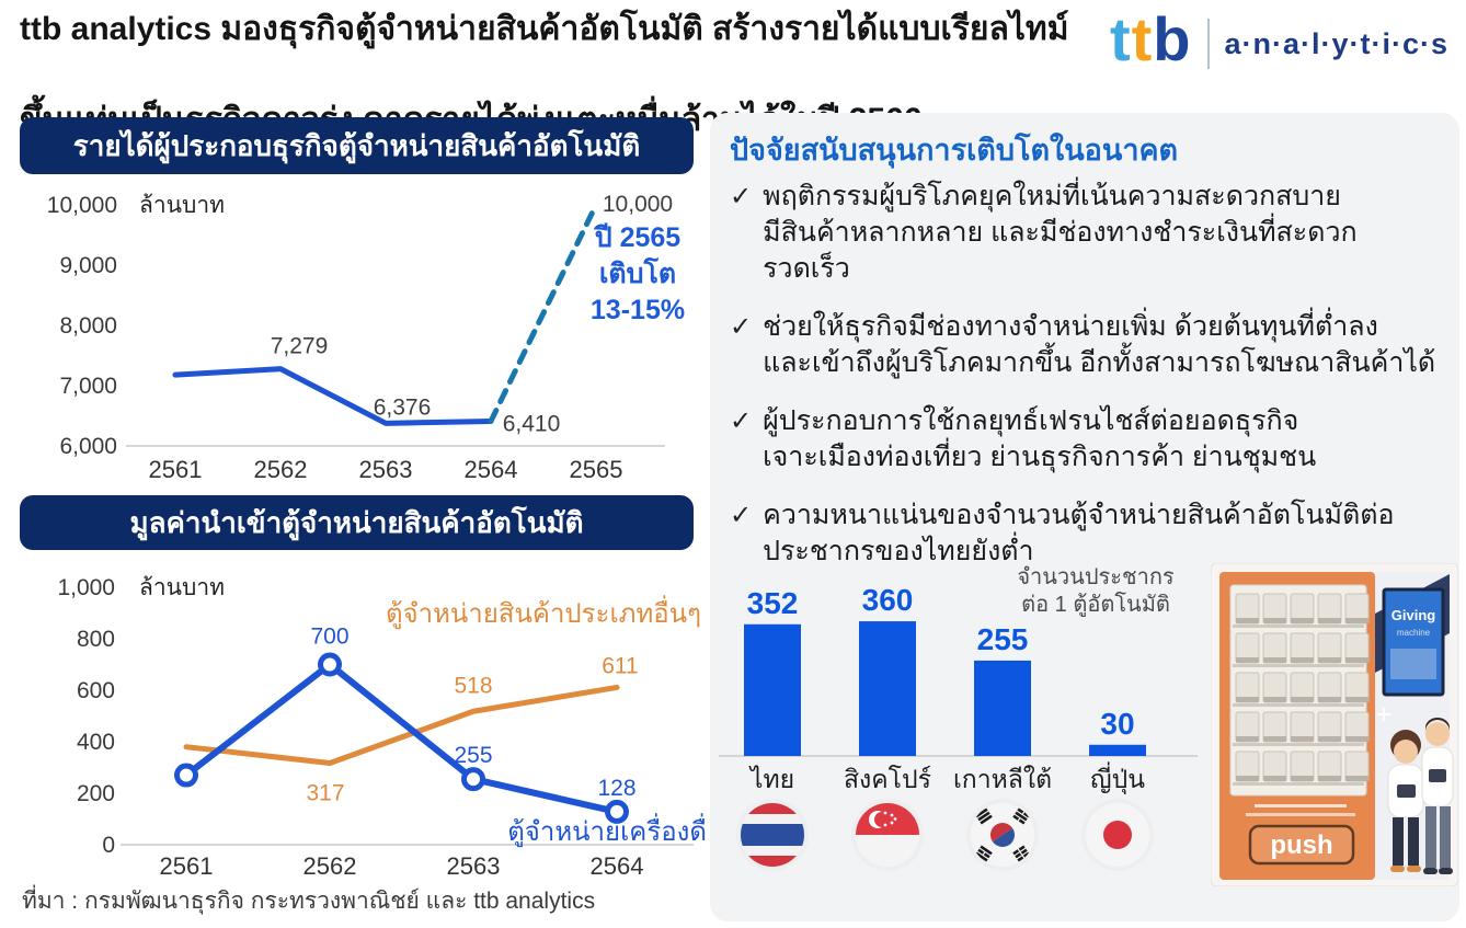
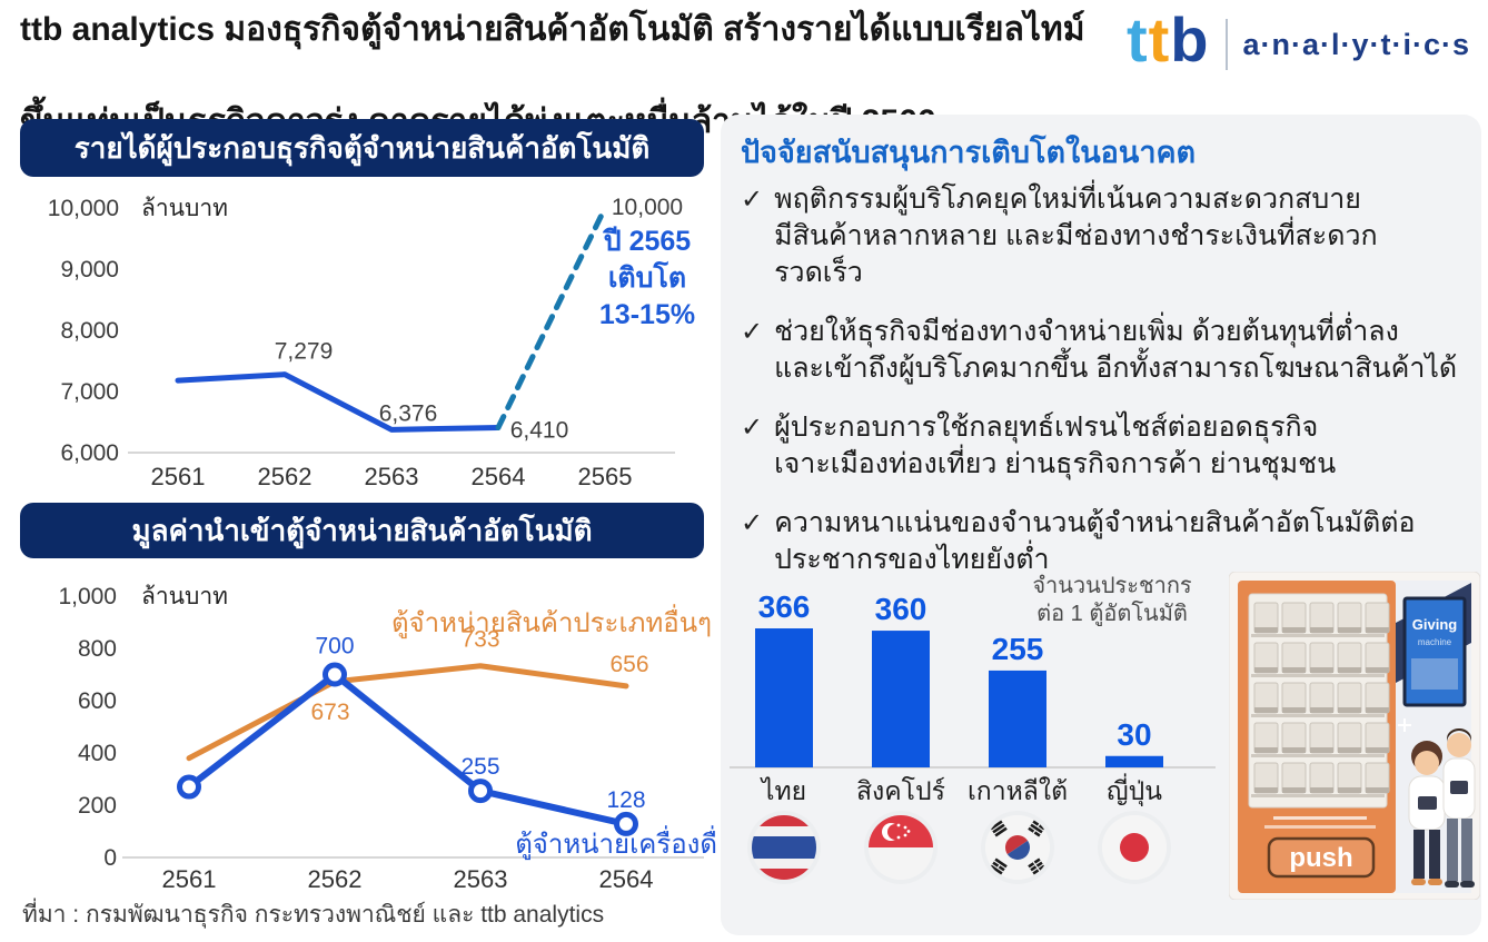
มูลค่านำเข้าตู้จำหน่ายสินค้าอัตโนมัติ/ตู้จำหน่ายสินค้าประเภทอื่นๆ/2562: 317 -> 673
มูลค่านำเข้าตู้จำหน่ายสินค้าอัตโนมัติ/ตู้จำหน่ายสินค้าประเภทอื่นๆ/2563: 518 -> 733
มูลค่านำเข้าตู้จำหน่ายสินค้าอัตโนมัติ/ตู้จำหน่ายสินค้าประเภทอื่นๆ/2564: 611 -> 656
จำนวนประชากร ต่อ 1 ตู้อัตโนมัติ/ไทย: 352 -> 366
